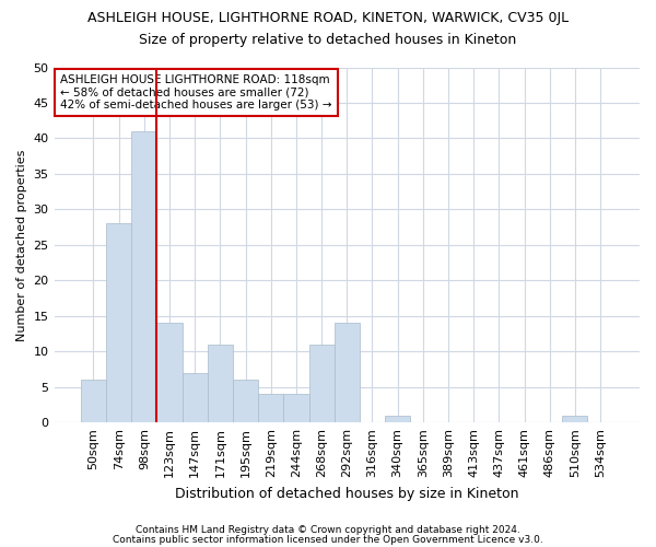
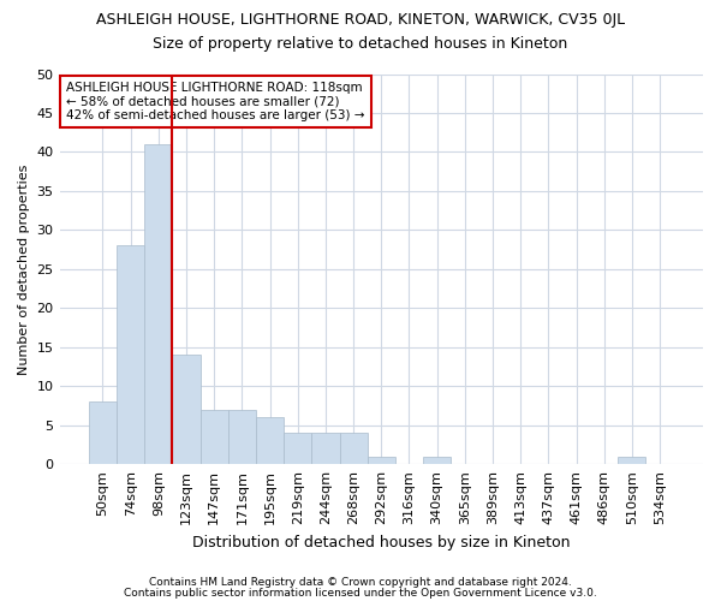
50sqm: 6 -> 8
171sqm: 11 -> 7
268sqm: 11 -> 4
292sqm: 14 -> 1
